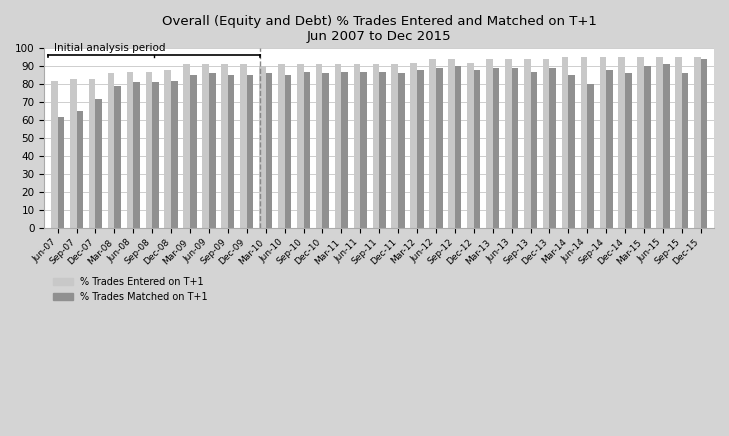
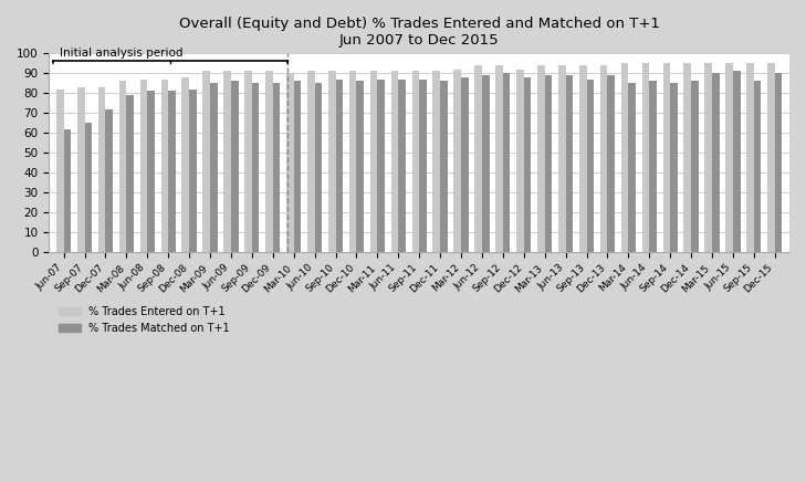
% Trades Matched on T+1/Jun-14: 80 -> 86
% Trades Matched on T+1/Sep-14: 88 -> 85
% Trades Matched on T+1/Dec-15: 94 -> 90
